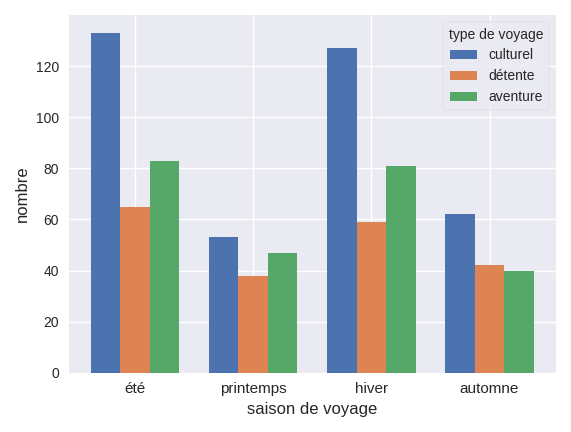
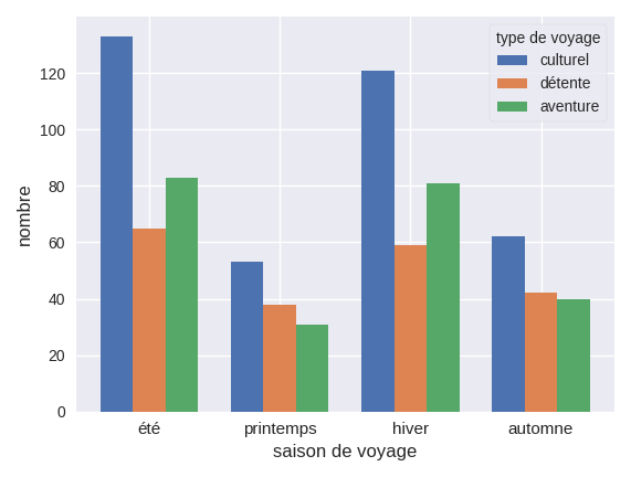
aventure/printemps: 47 -> 31
culturel/hiver: 127 -> 121
